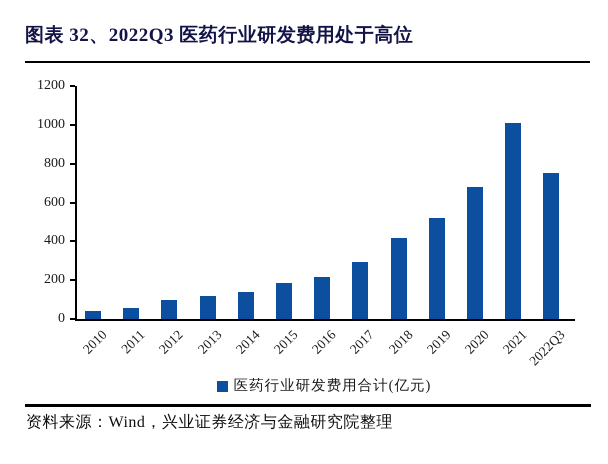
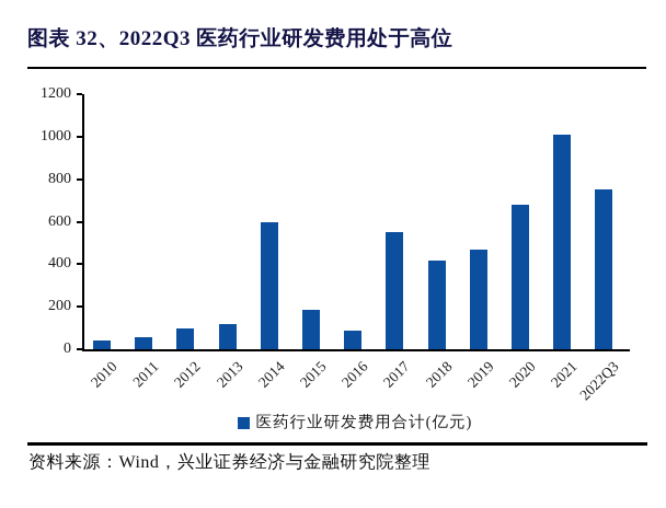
2014: 140 -> 600
2016: 220 -> 90
2017: 300 -> 550
2019: 520 -> 470
